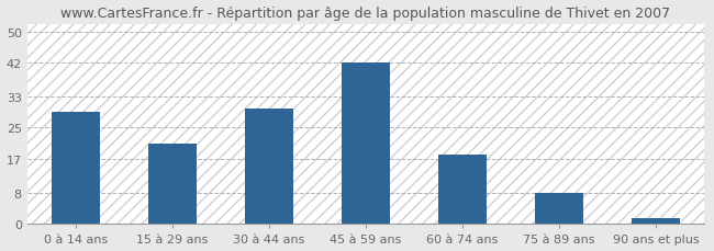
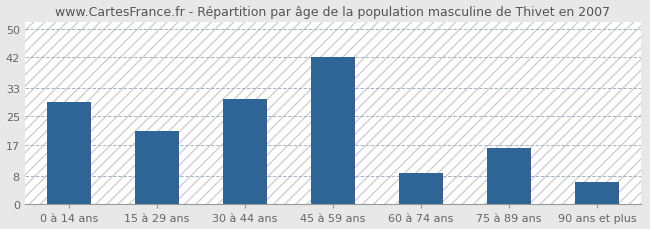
60 à 74 ans: 18.0 -> 9.0
75 à 89 ans: 8.0 -> 16.0
90 ans et plus: 1.5 -> 6.5
